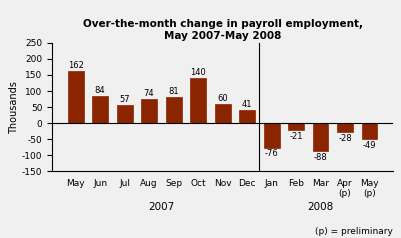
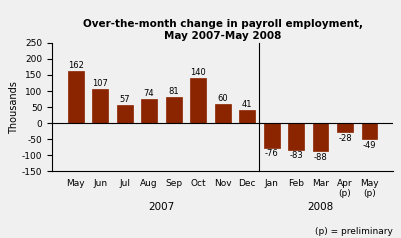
Jun: 84 -> 107
Feb: -21 -> -83
